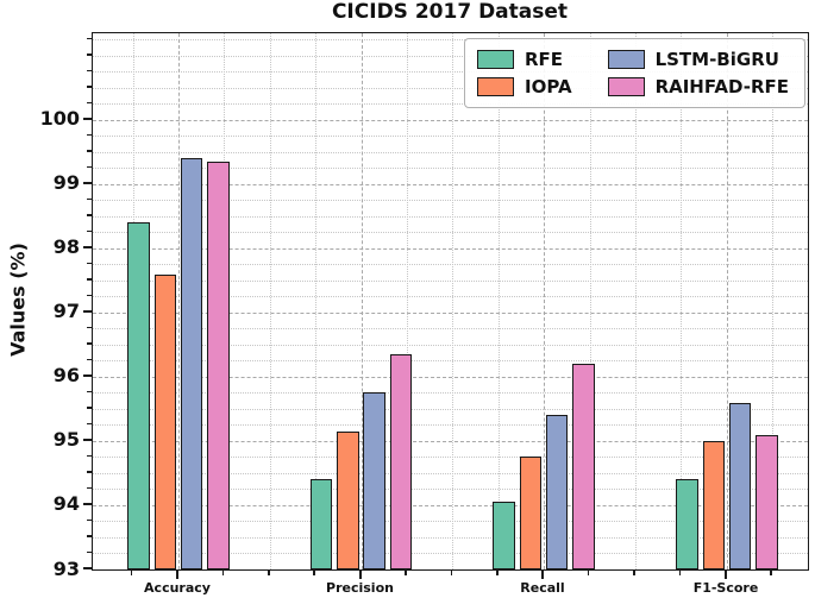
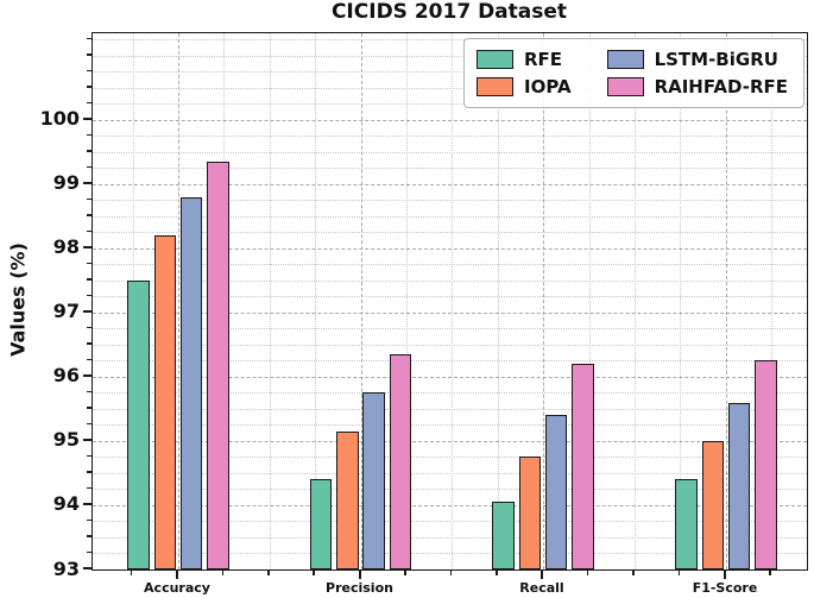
RFE/Accuracy: 98.4 -> 97.5
IOPA/Accuracy: 97.6 -> 98.2
LSTM-BiGRU/Accuracy: 99.4 -> 98.8
RAIHFAD-RFE/F1-Score: 95.1 -> 96.2
